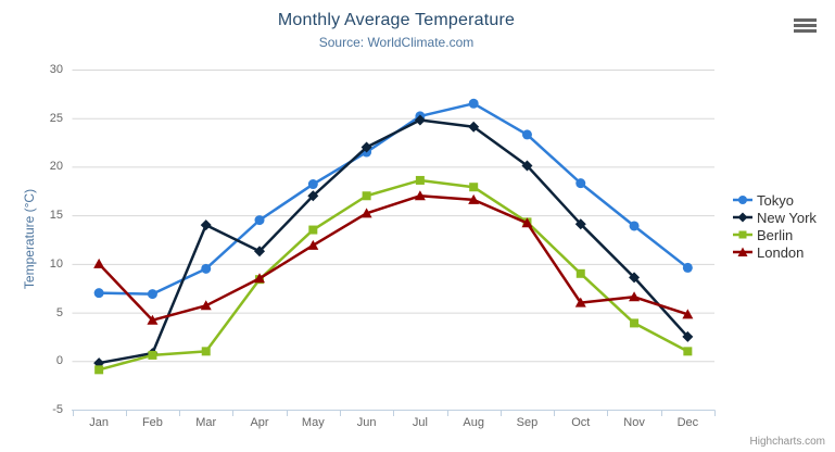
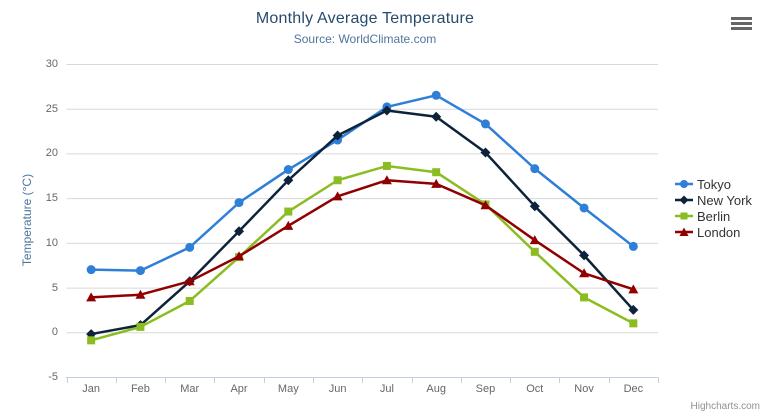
London/Jan: 10 -> 4
New York/Mar: 14 -> 6
Berlin/Mar: 1 -> 4
London/Oct: 6 -> 10
